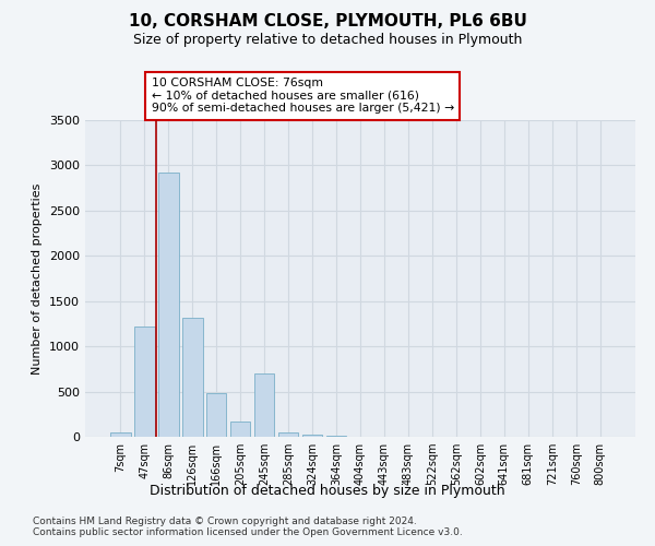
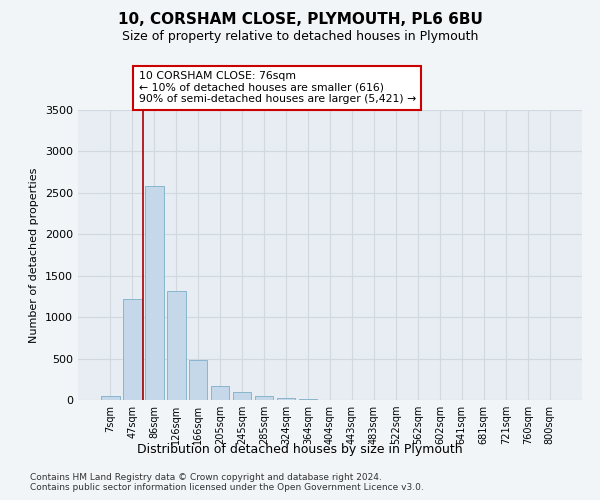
86sqm: 2920 -> 2580
245sqm: 700 -> 100
